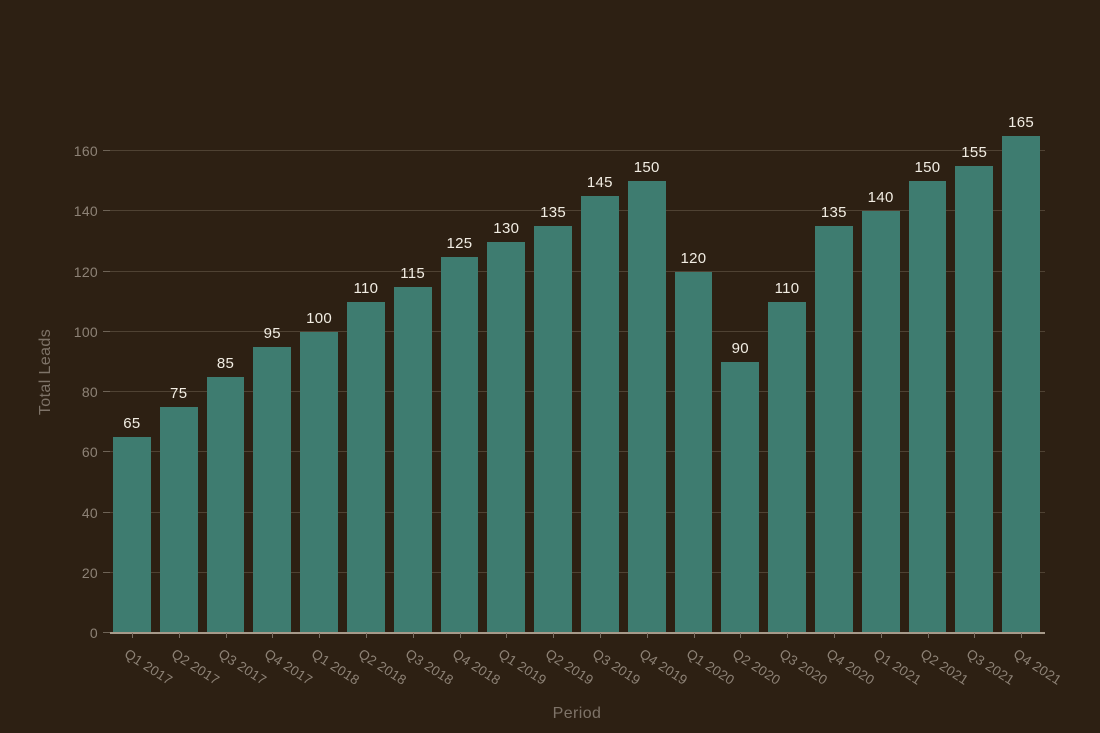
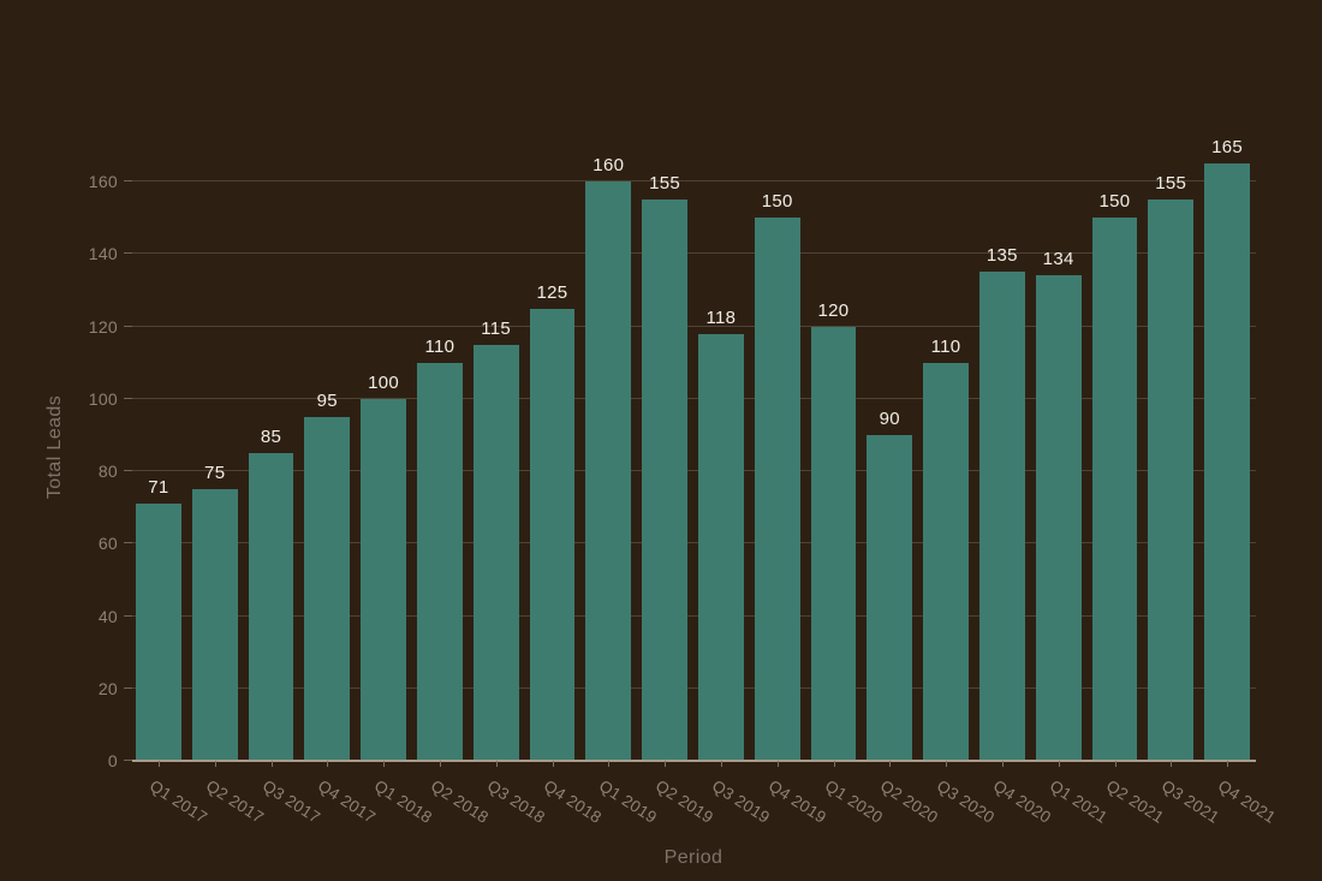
Q1 2017: 65 -> 71
Q1 2019: 130 -> 160
Q2 2019: 135 -> 155
Q3 2019: 145 -> 118
Q1 2021: 140 -> 134
